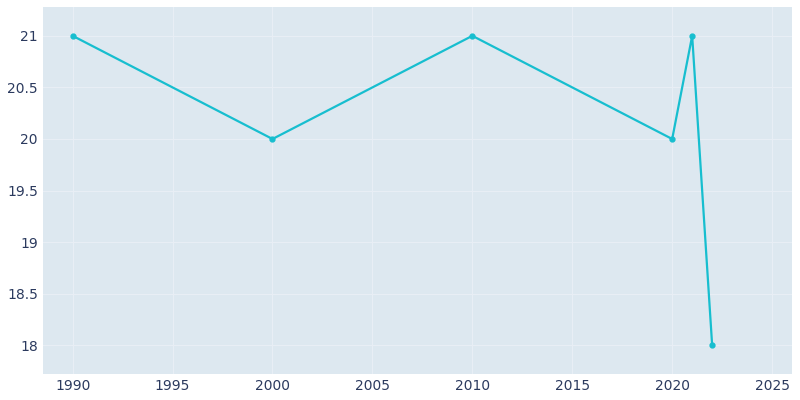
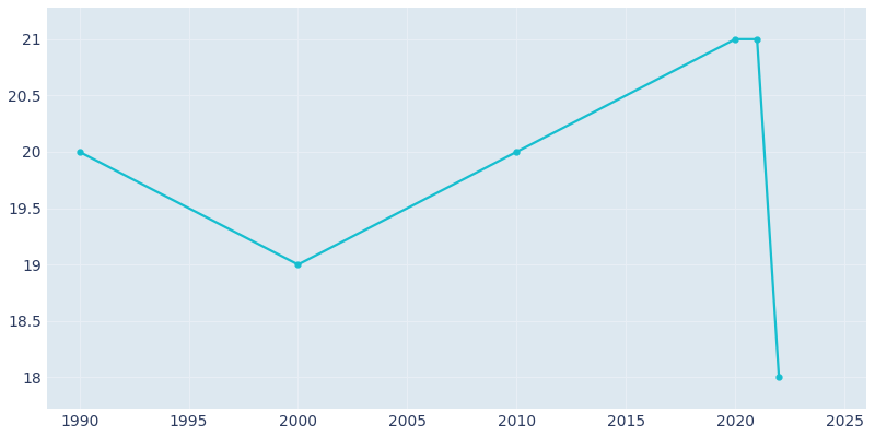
1990: 21 -> 20
2000: 20 -> 19
2010: 21 -> 20
2020: 20 -> 21
